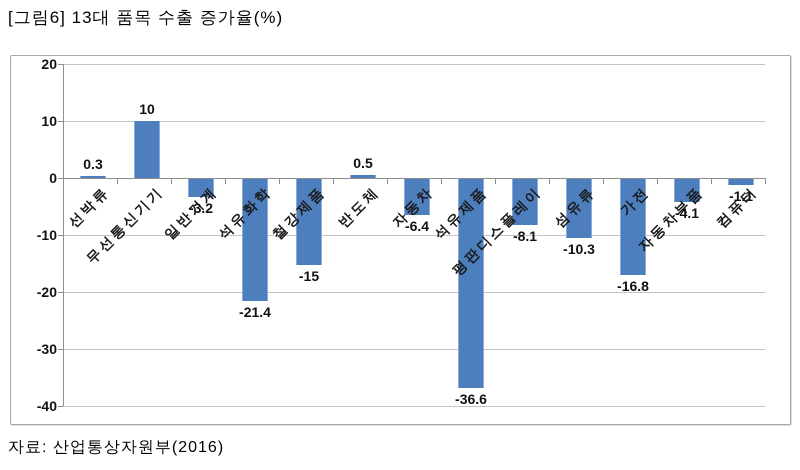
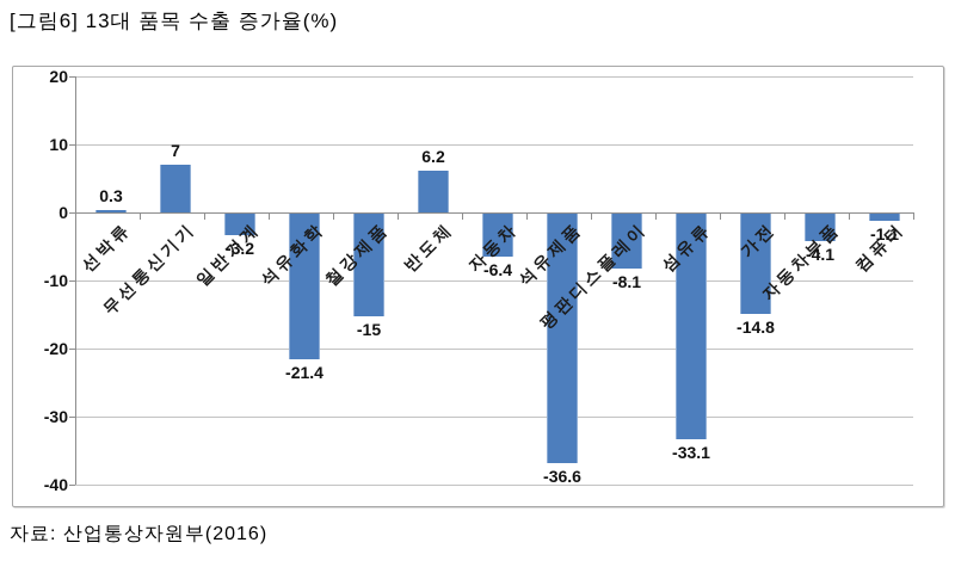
무선통신기기: 10 -> 7
반도체: 0.5 -> 6.2
섬유류: -10.3 -> -33.1
가전: -16.8 -> -14.8
